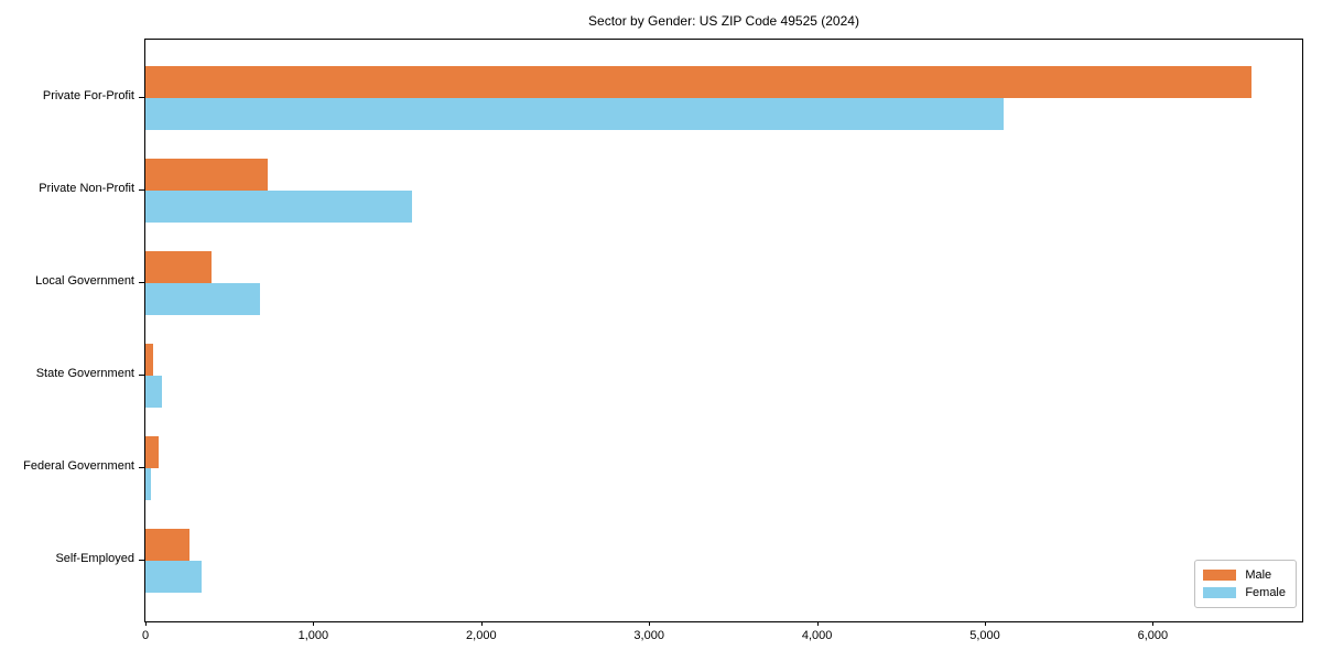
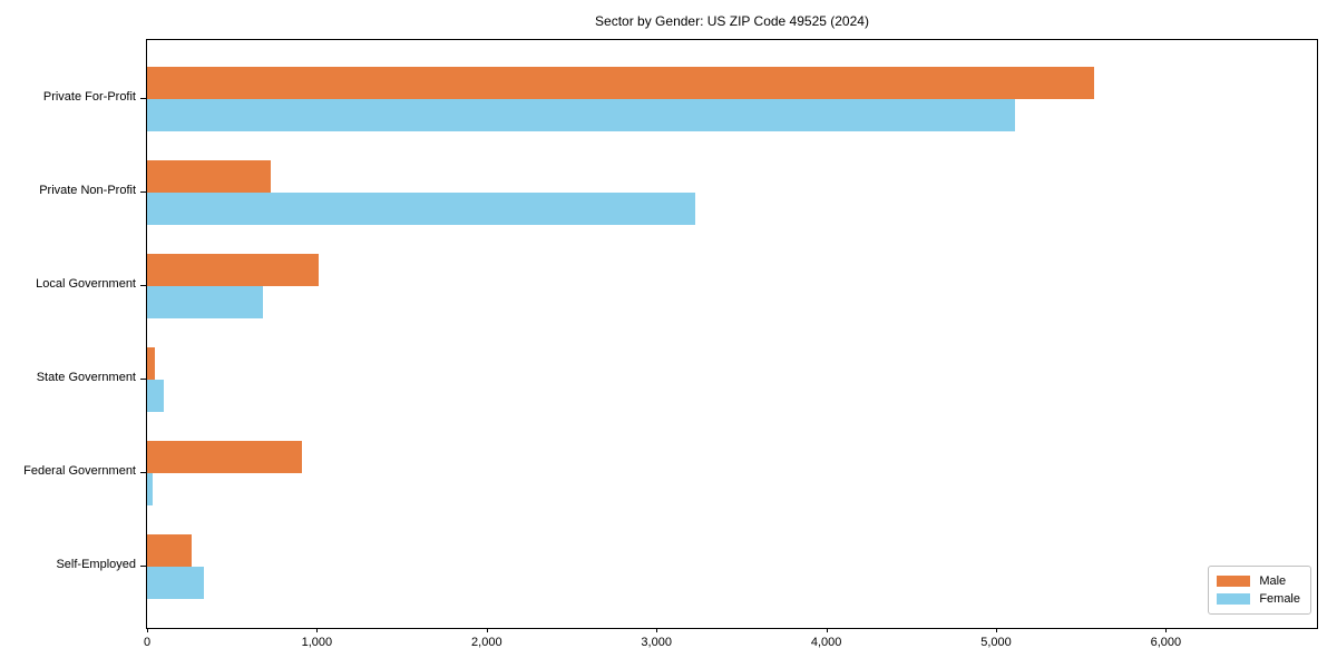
Male/Private For-Profit: 6590 -> 5580
Female/Private Non-Profit: 1580 -> 3230
Male/Local Government: 400 -> 1010
Male/Federal Government: 80 -> 910
